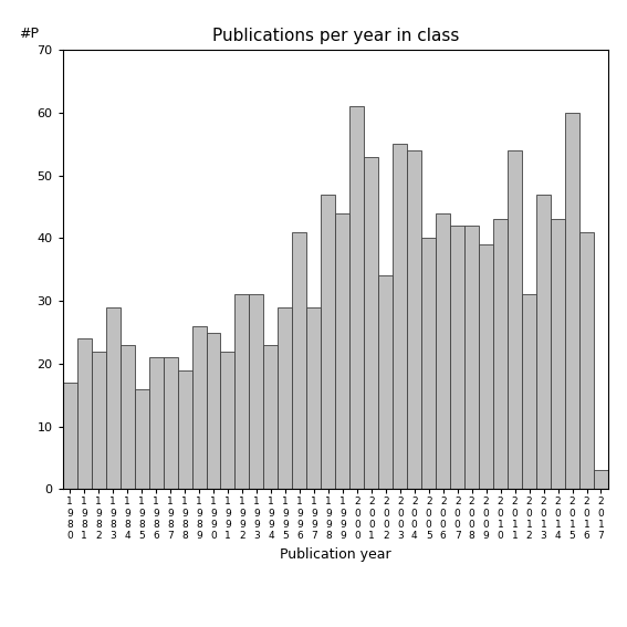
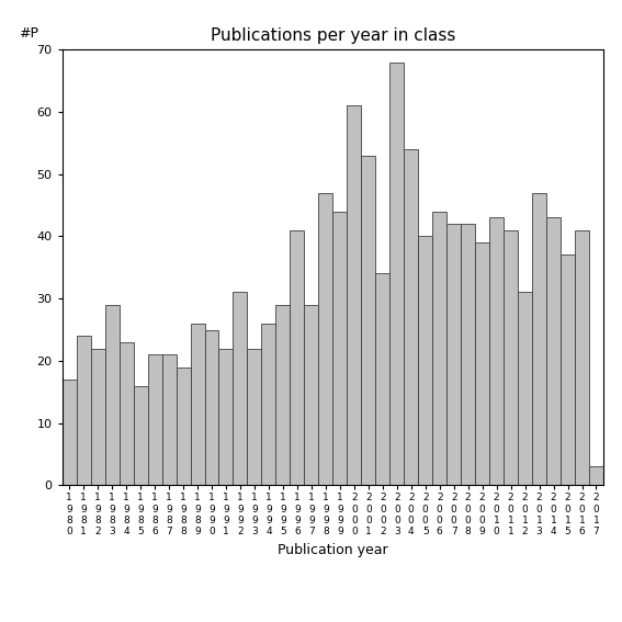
1 9 9 3: 31 -> 22
1 9 9 4: 23 -> 26
2 0 0 3: 55 -> 68
2 0 1 1: 54 -> 41
2 0 1 5: 60 -> 37
